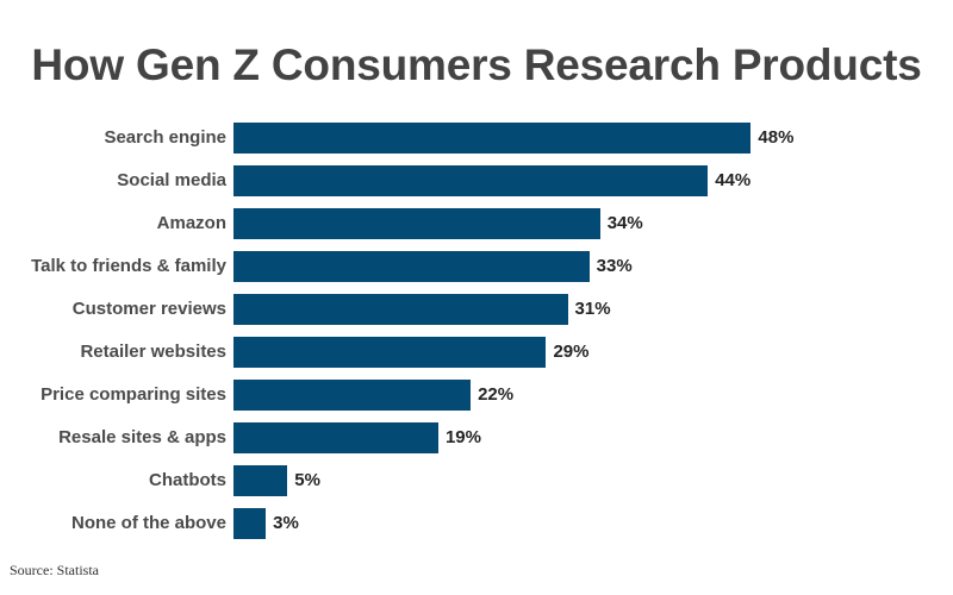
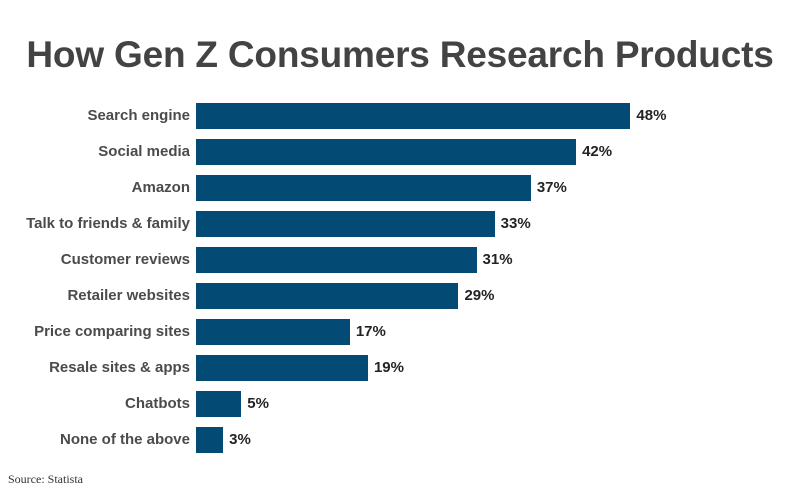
Social media: 44% -> 42%
Amazon: 34% -> 37%
Price comparing sites: 22% -> 17%
